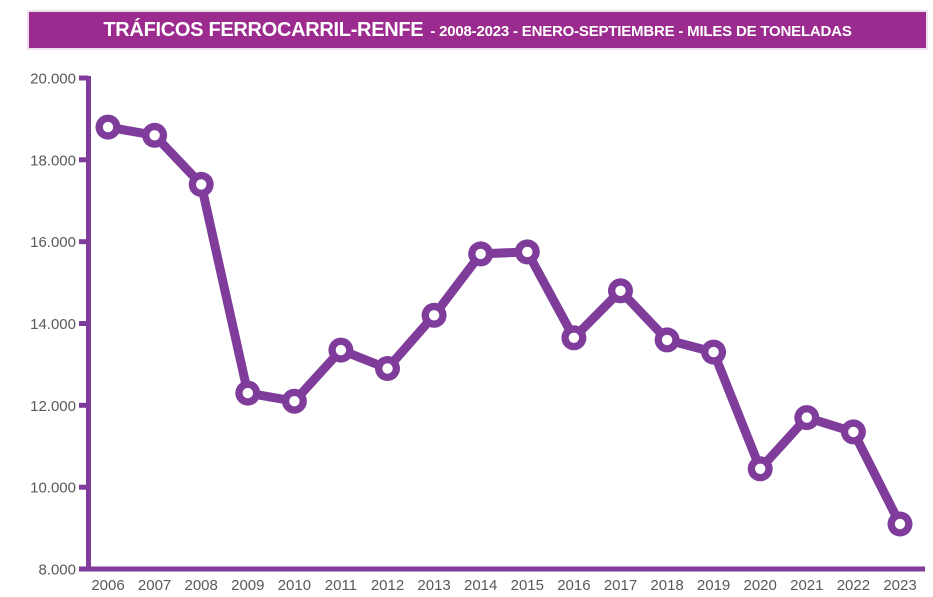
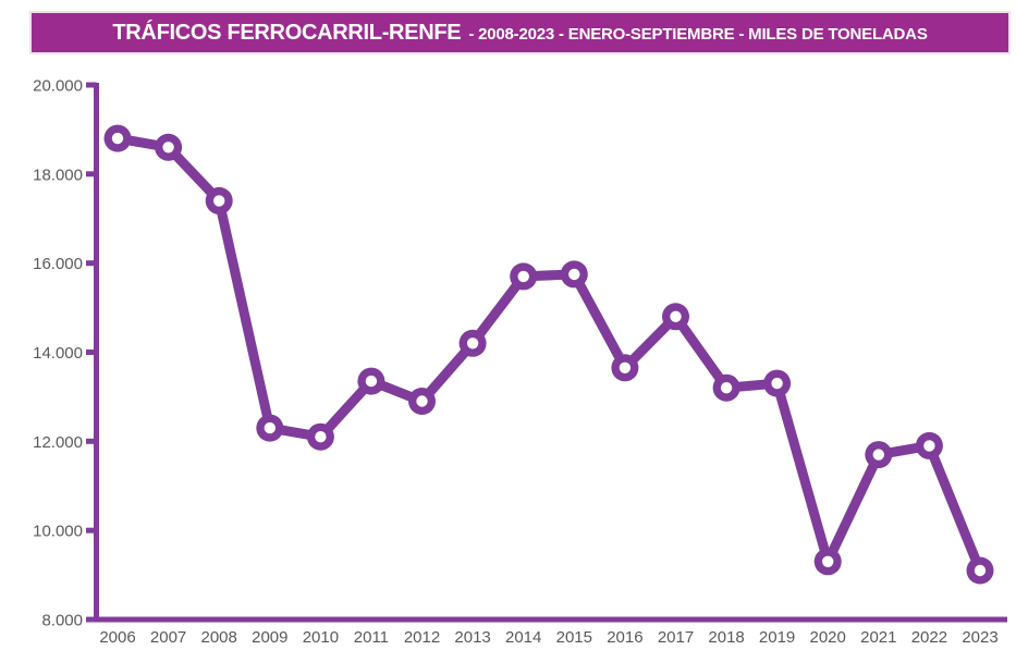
2018: 13600 -> 13200
2020: 10400 -> 9300
2022: 11400 -> 11900
